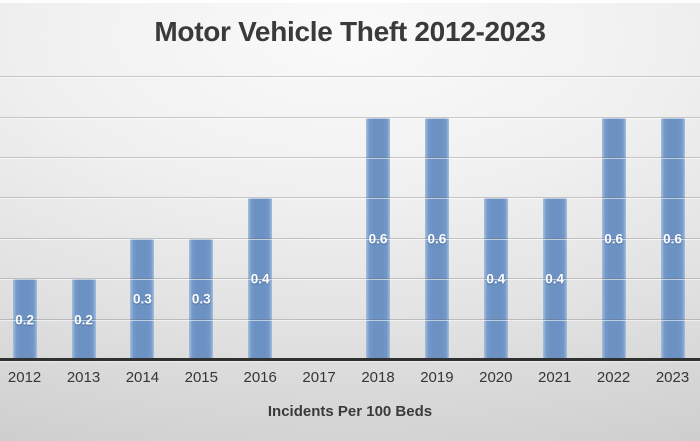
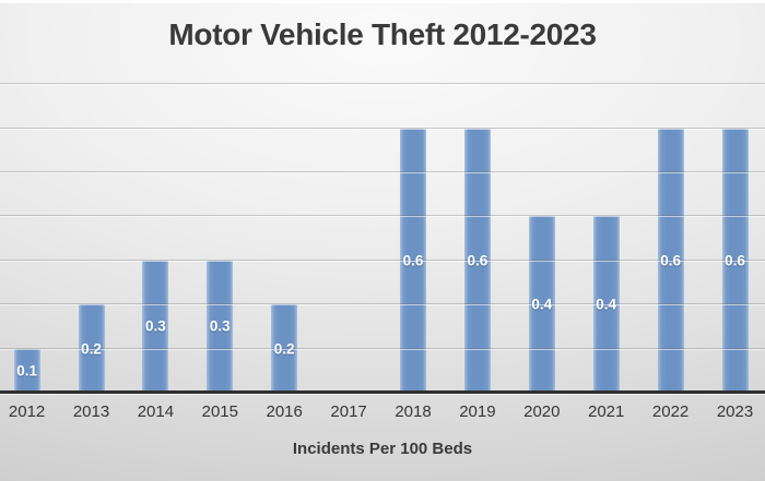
2012: 0.2 -> 0.1
2016: 0.4 -> 0.2
